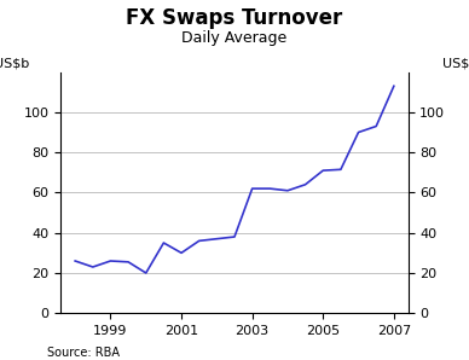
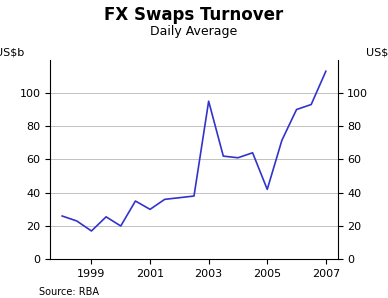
1999: 26 -> 17
2003: 62 -> 95
2005: 71 -> 42
